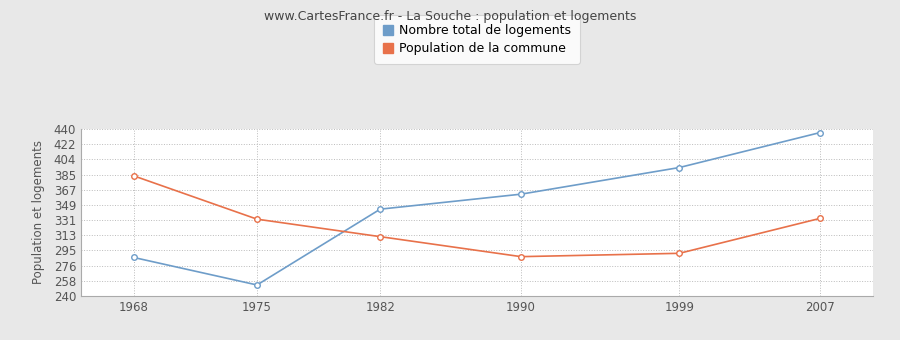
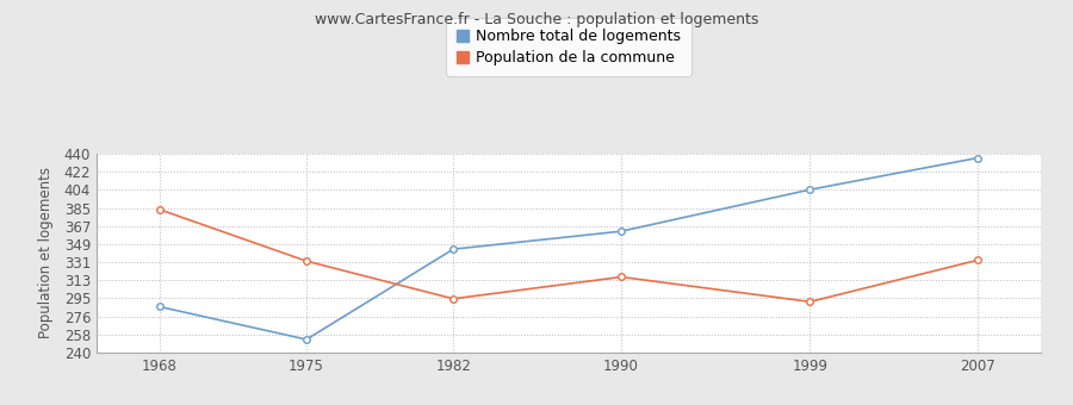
Population de la commune/1982: 311 -> 294
Population de la commune/1990: 287 -> 316
Nombre total de logements/1999: 394 -> 404
